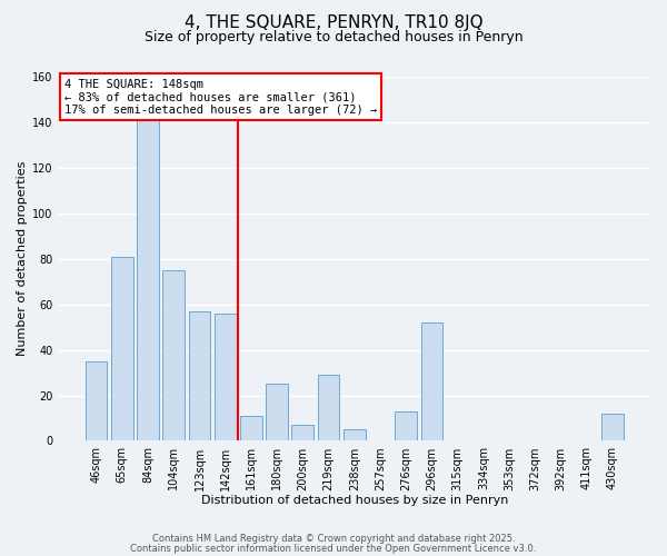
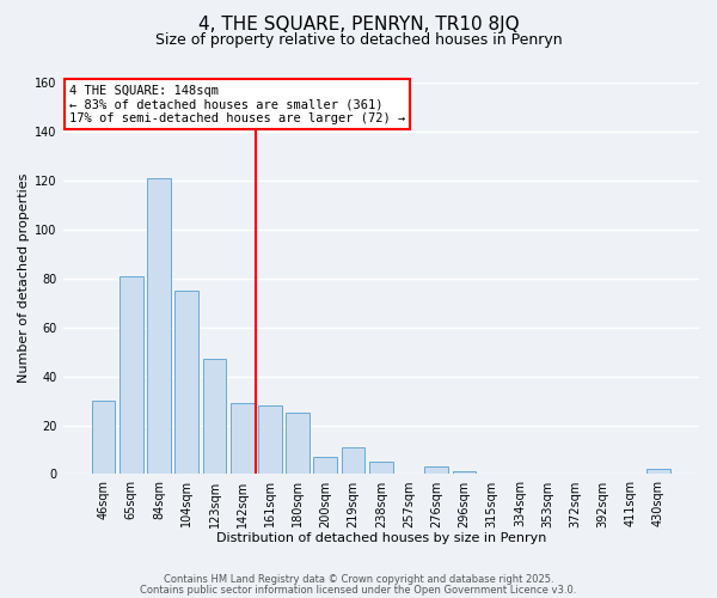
46sqm: 35 -> 30
84sqm: 142 -> 121
123sqm: 57 -> 47
142sqm: 56 -> 29
161sqm: 11 -> 28
219sqm: 29 -> 11
276sqm: 13 -> 3
296sqm: 52 -> 1
430sqm: 12 -> 2
